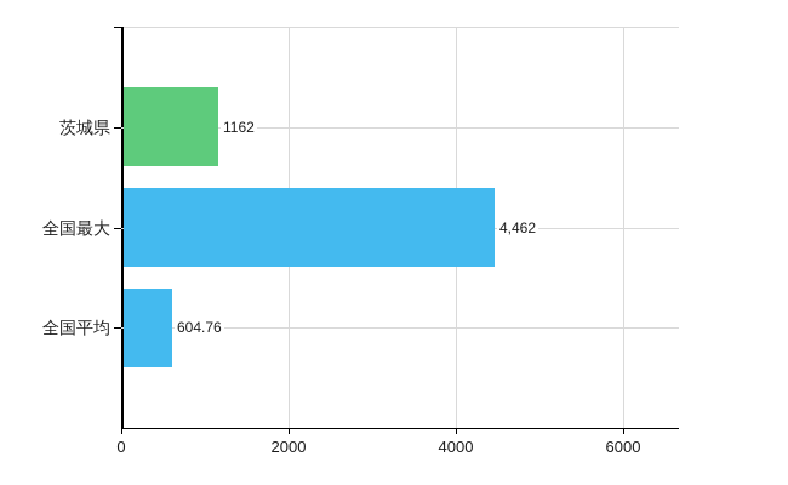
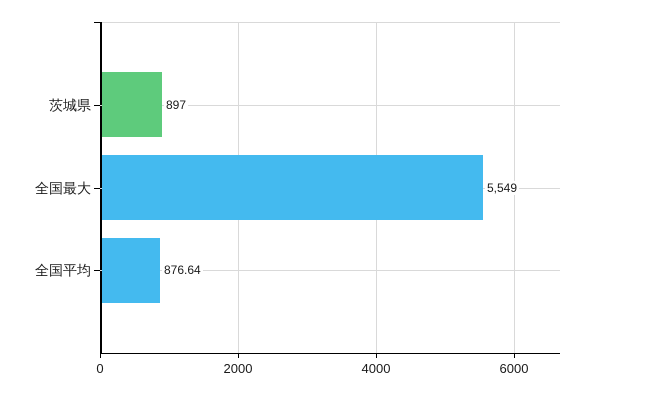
茨城県: 1162 -> 897
全国最大: 4,462 -> 5,549
全国平均: 604.76 -> 876.64
